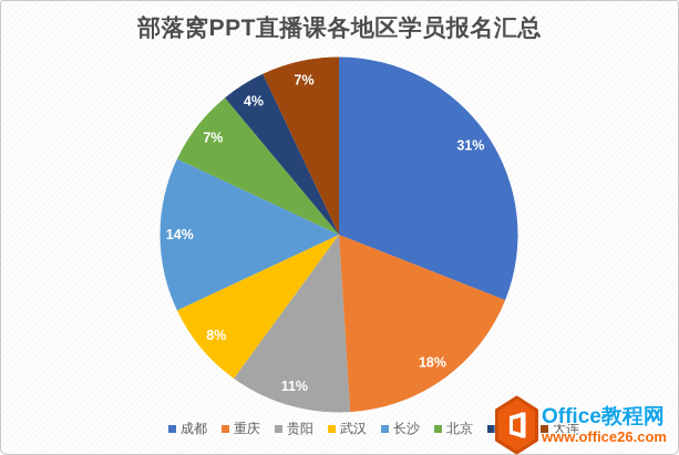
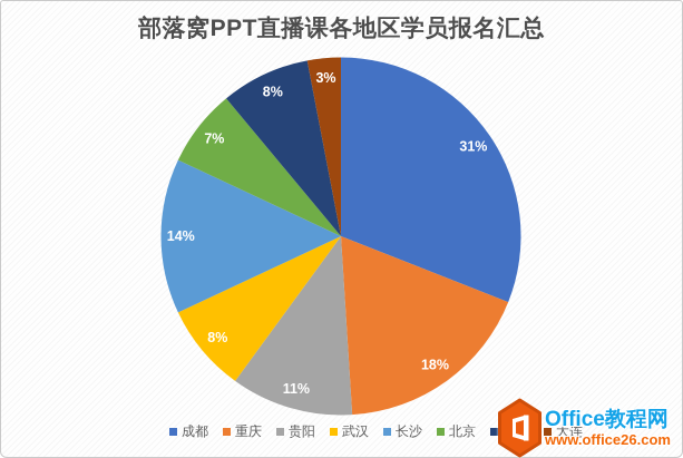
长春: 4% -> 8%
大连: 7% -> 3%
